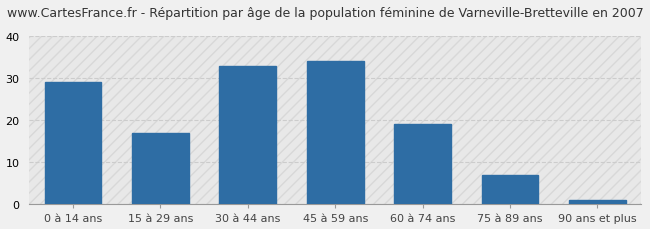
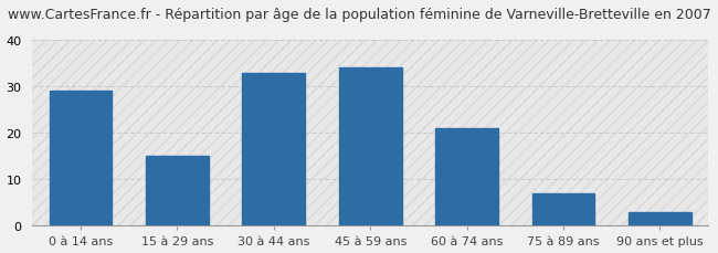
15 à 29 ans: 17 -> 15
60 à 74 ans: 19 -> 21
90 ans et plus: 1 -> 3
